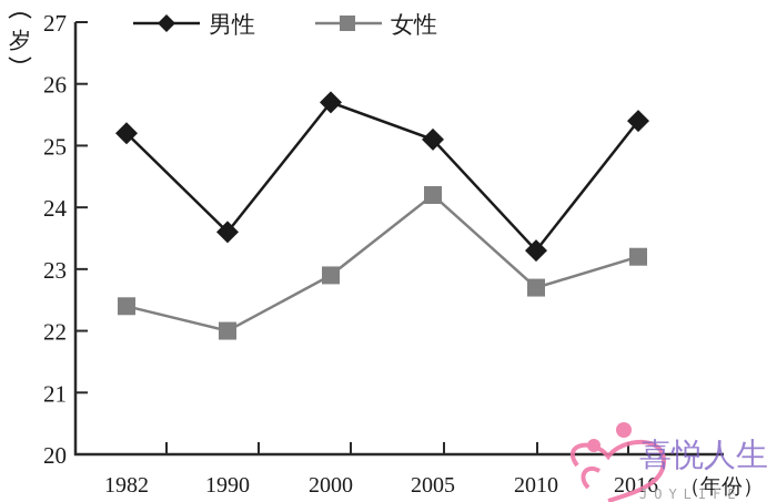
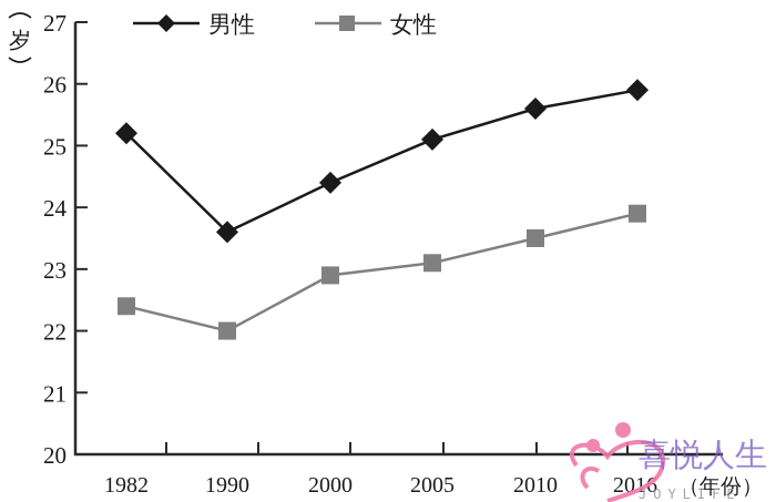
男性/2000: 25.7 -> 24.4
女性/2005: 24.2 -> 23.1
男性/2010: 23.3 -> 25.6
女性/2010: 22.7 -> 23.5
男性/2016: 25.4 -> 25.9
女性/2016: 23.2 -> 23.9
